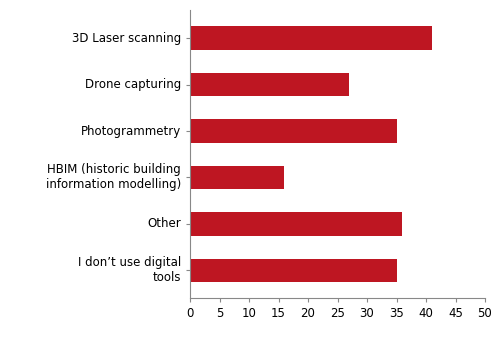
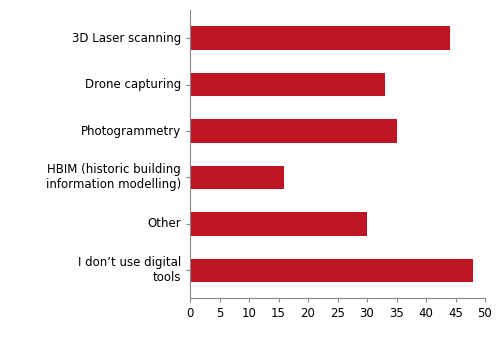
3D Laser scanning: 41 -> 44
Drone capturing: 27 -> 33
Other: 36 -> 30
I don’t use digital tools: 35 -> 48
